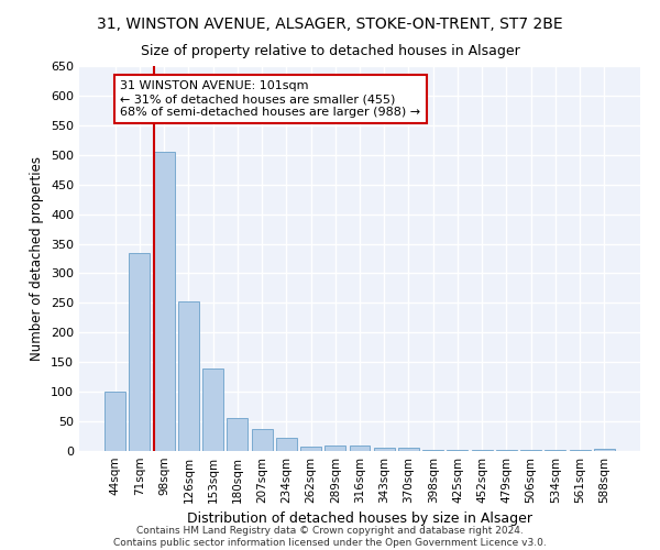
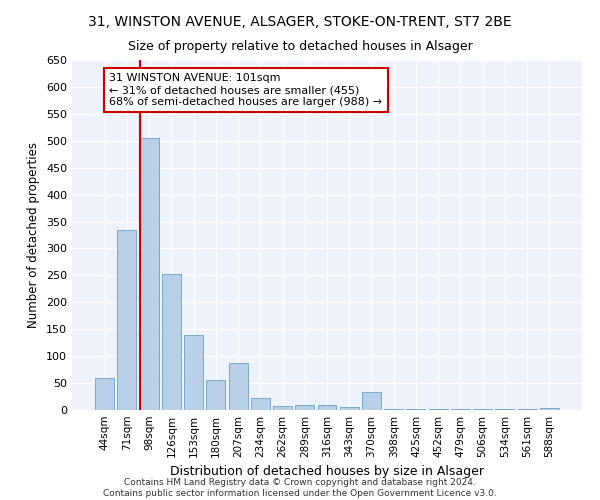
44sqm: 100 -> 60
207sqm: 38 -> 88
370sqm: 5 -> 34
